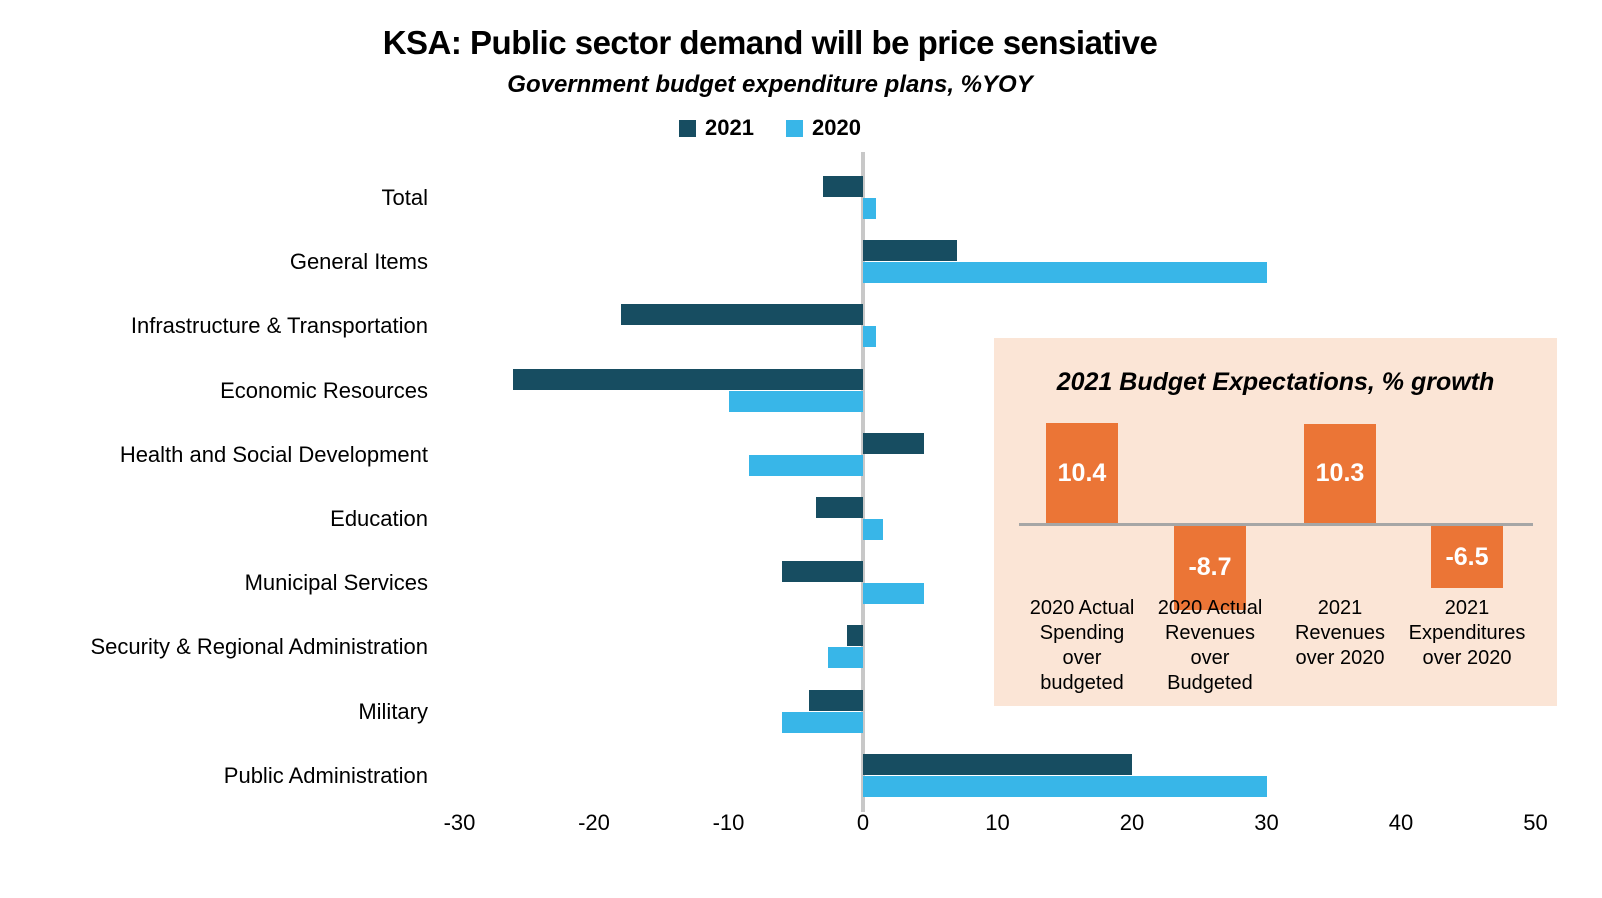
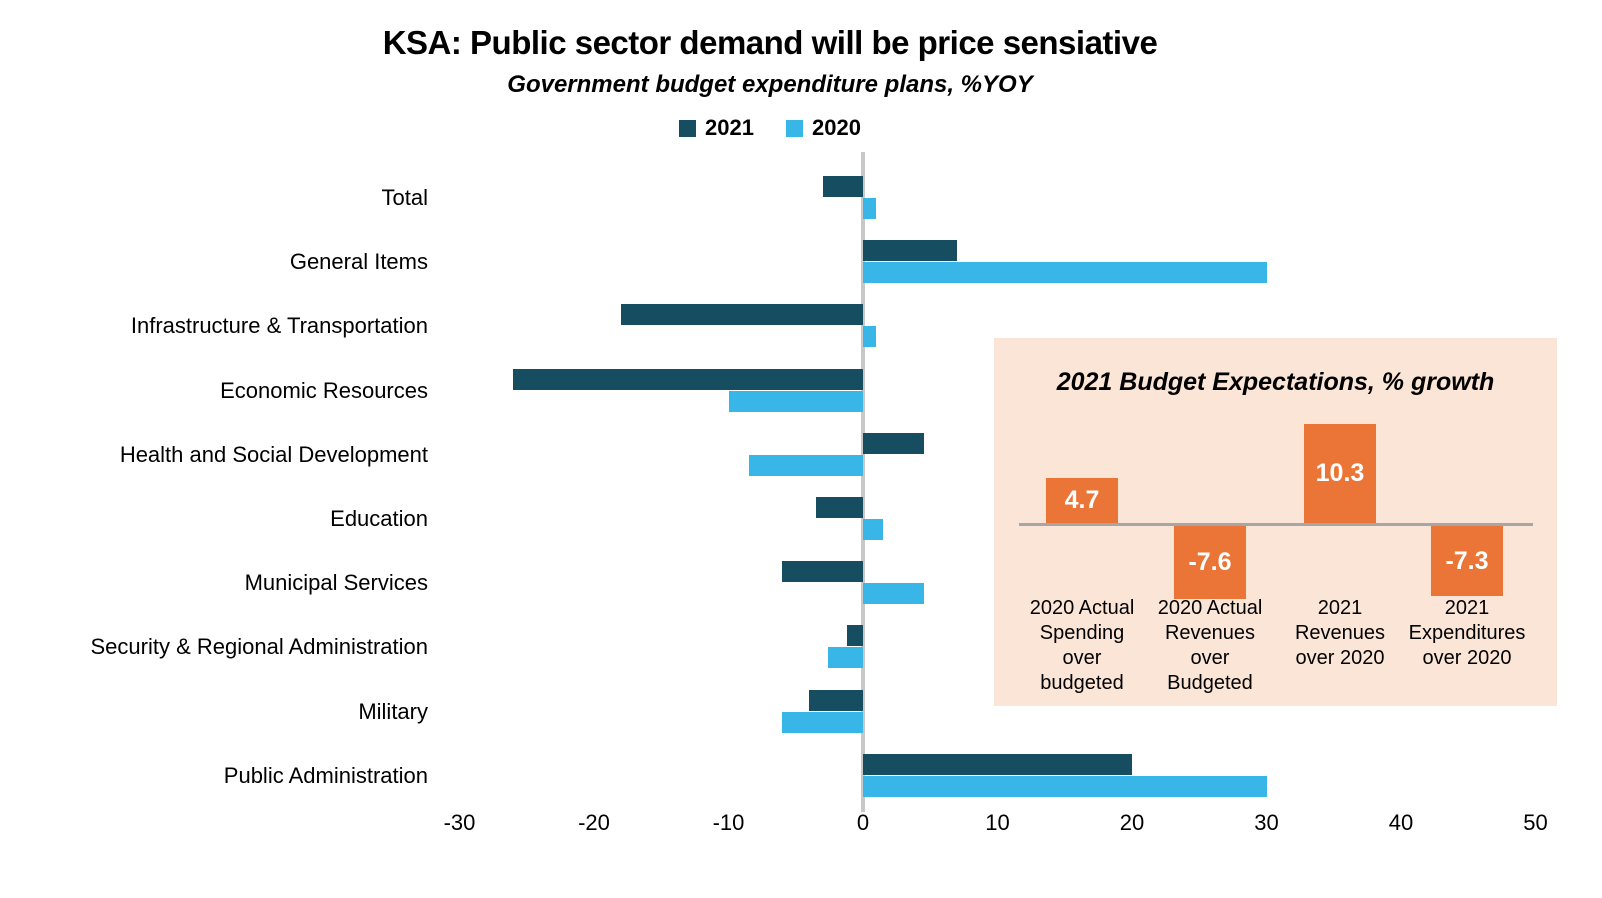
2021 Budget Expectations, % growth/2020 Actual Spending over budgeted: 10.4 -> 4.7
2021 Budget Expectations, % growth/2020 Actual Revenues over Budgeted: -8.7 -> -7.6
2021 Budget Expectations, % growth/2021 Expenditures over 2020: -6.5 -> -7.3
